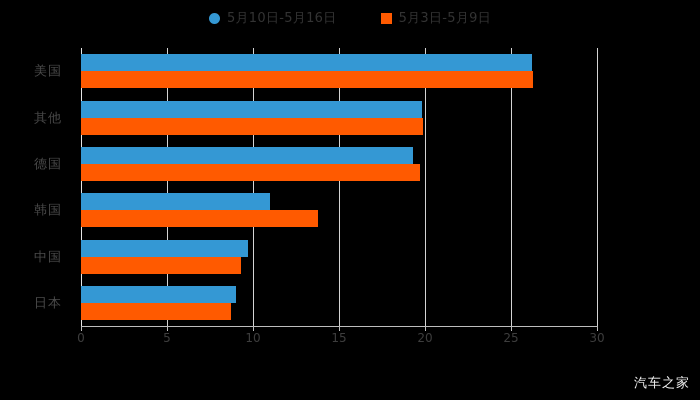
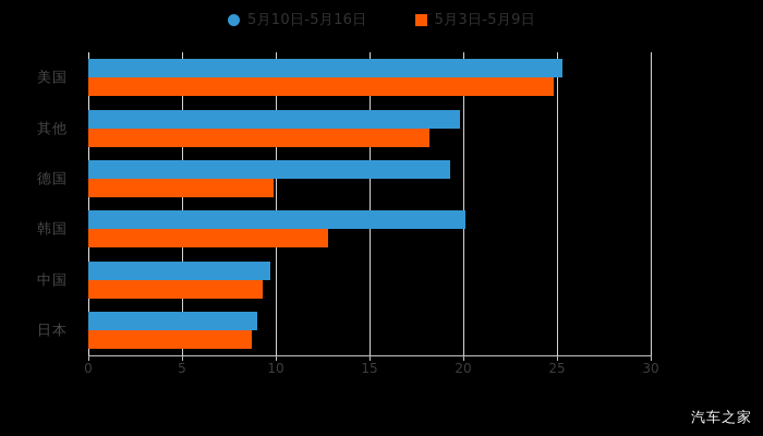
5月10日-5月16日/美国: 26.2 -> 25.3
5月3日-5月9日/美国: 26.3 -> 24.8
5月3日-5月9日/其他: 19.9 -> 18.2
5月3日-5月9日/德国: 19.7 -> 9.9
5月10日-5月16日/韩国: 11.0 -> 20.1
5月3日-5月9日/韩国: 13.8 -> 12.8
